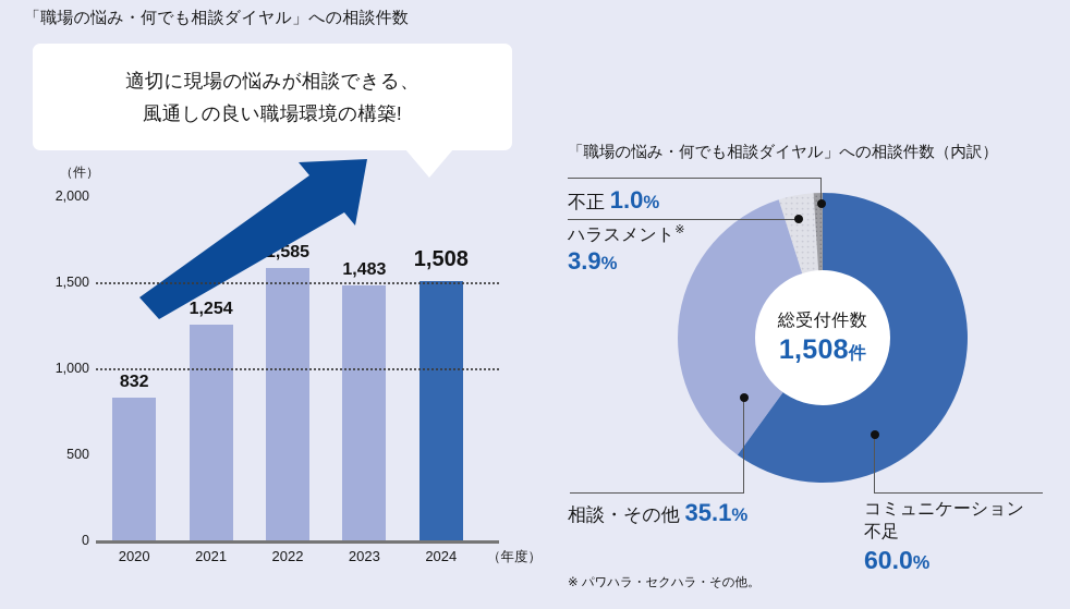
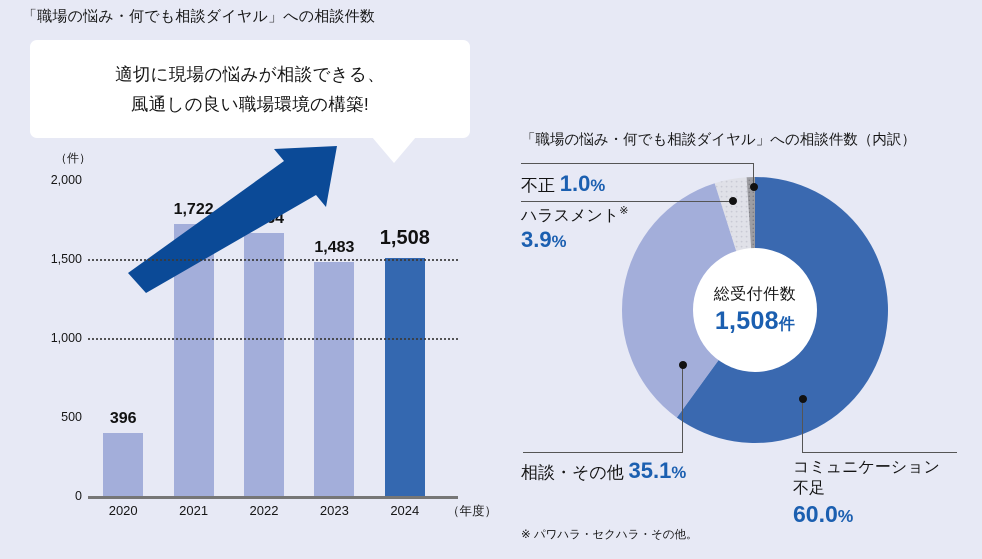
「職場の悩み・何でも相談ダイヤル」への相談件数/2020: 832 -> 396
「職場の悩み・何でも相談ダイヤル」への相談件数/2021: 1,254 -> 1,722
「職場の悩み・何でも相談ダイヤル」への相談件数/2022: 1,585 -> 1,664
